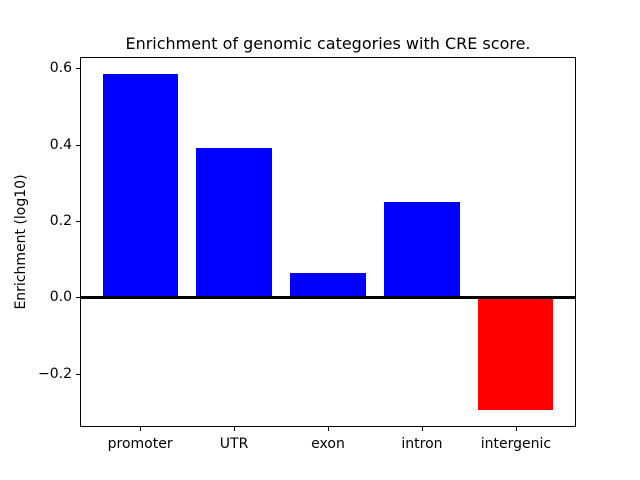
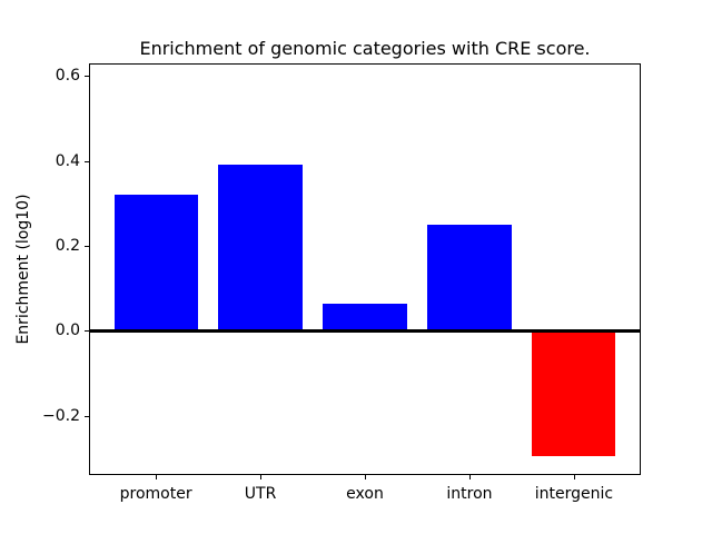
promoter: 0.58 -> 0.32
